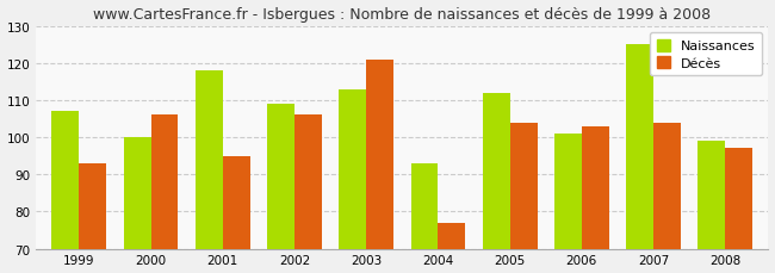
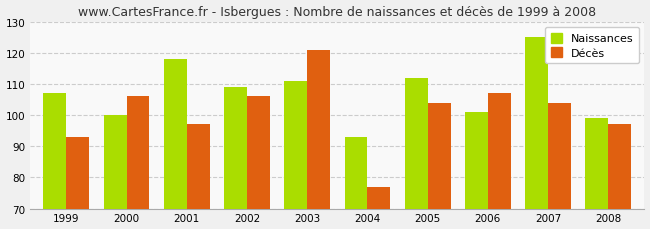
Décès/2001: 95 -> 97
Naissances/2003: 113 -> 111
Décès/2006: 103 -> 107
